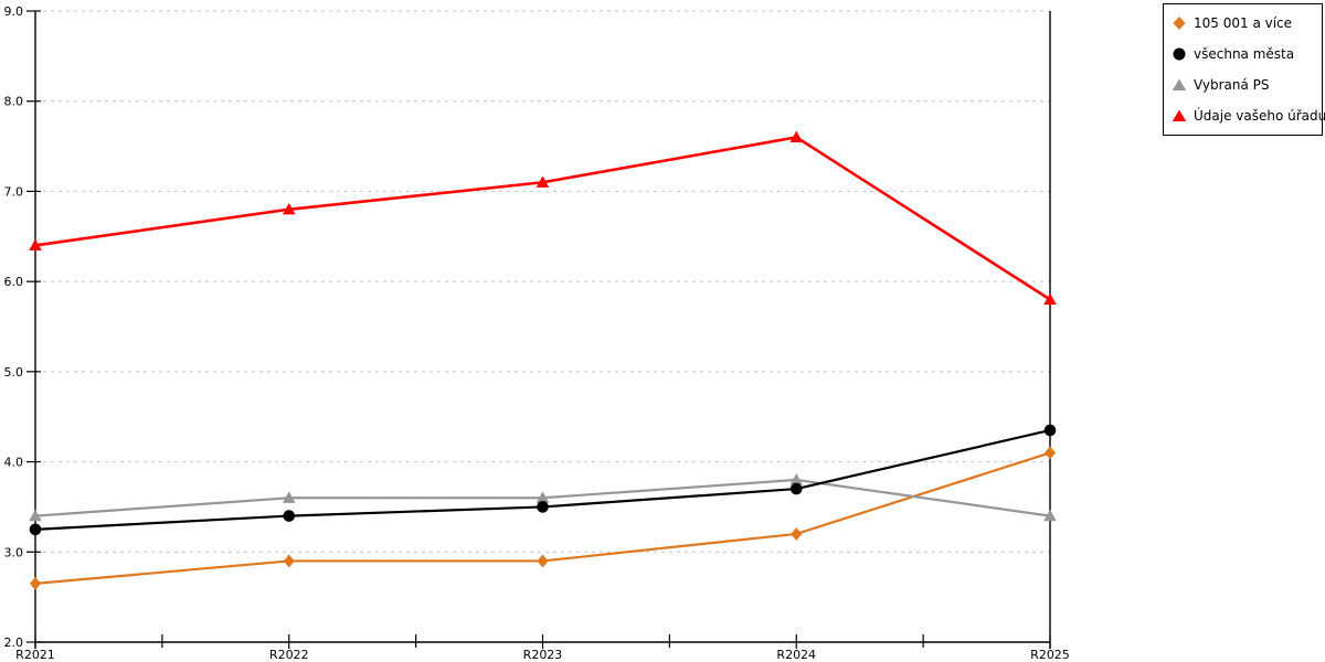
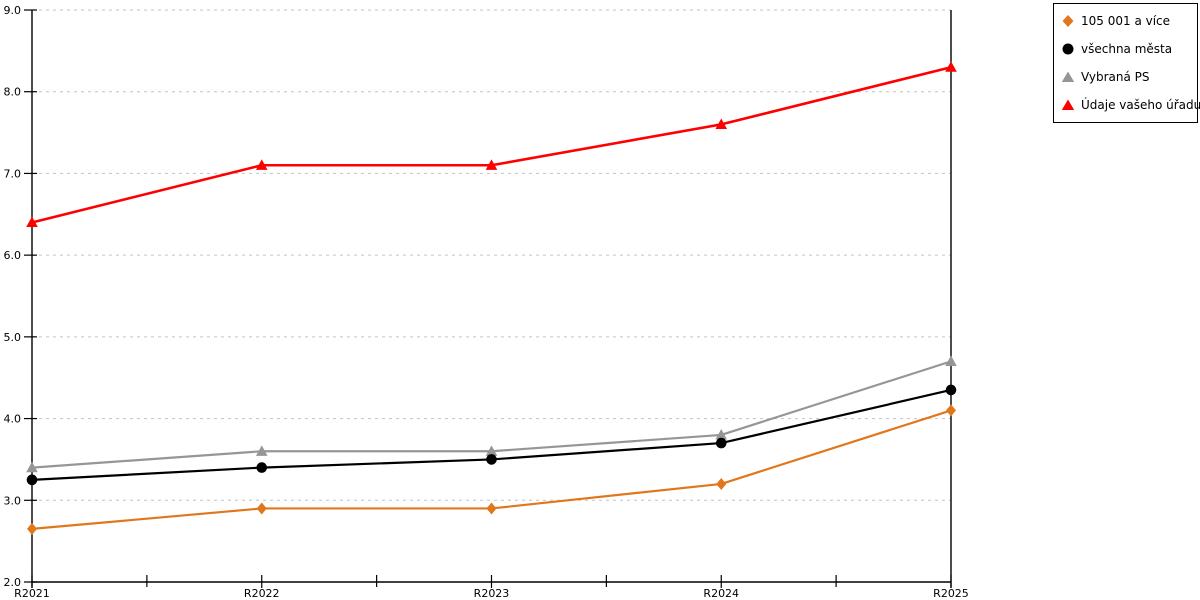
Údaje vašeho úřadu/R2022: 6.8 -> 7.1
Vybraná PS/R2025: 3.4 -> 4.7
Údaje vašeho úřadu/R2025: 5.8 -> 8.3
